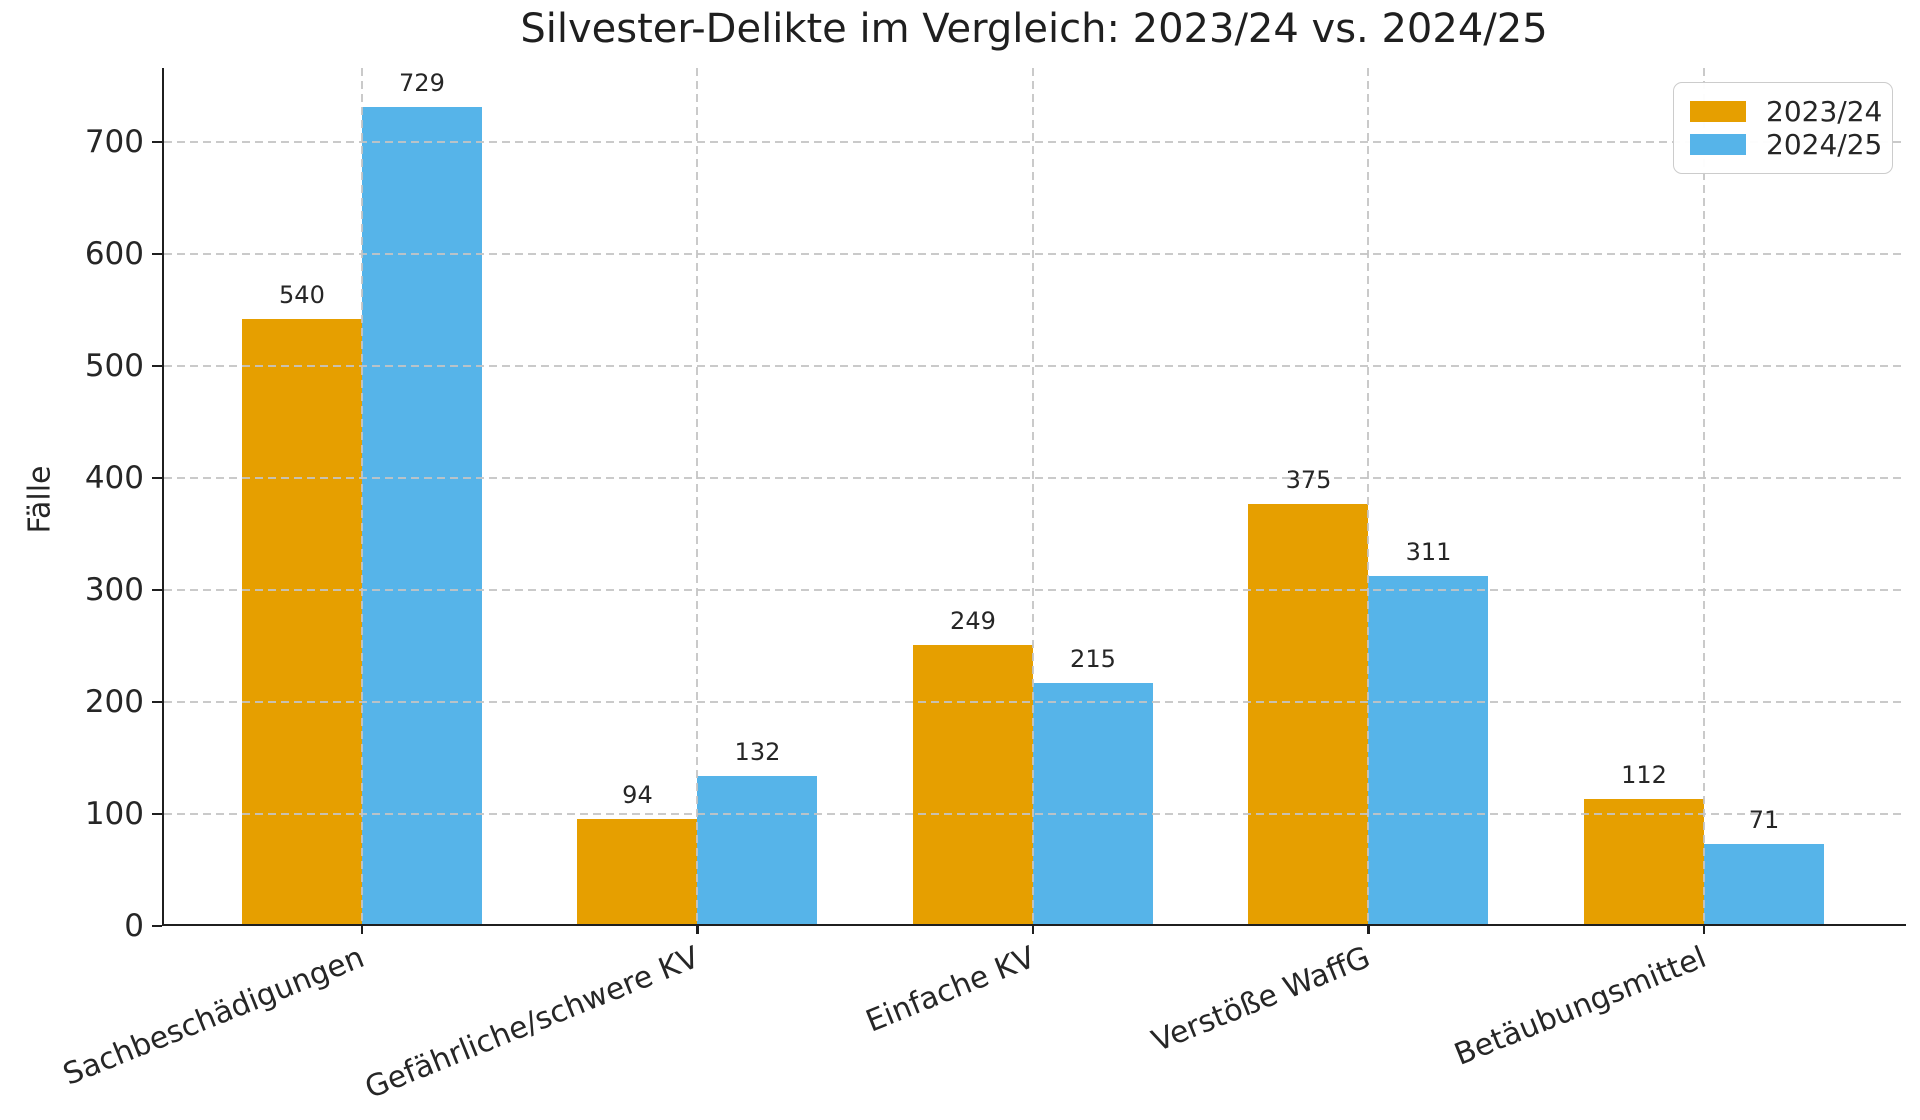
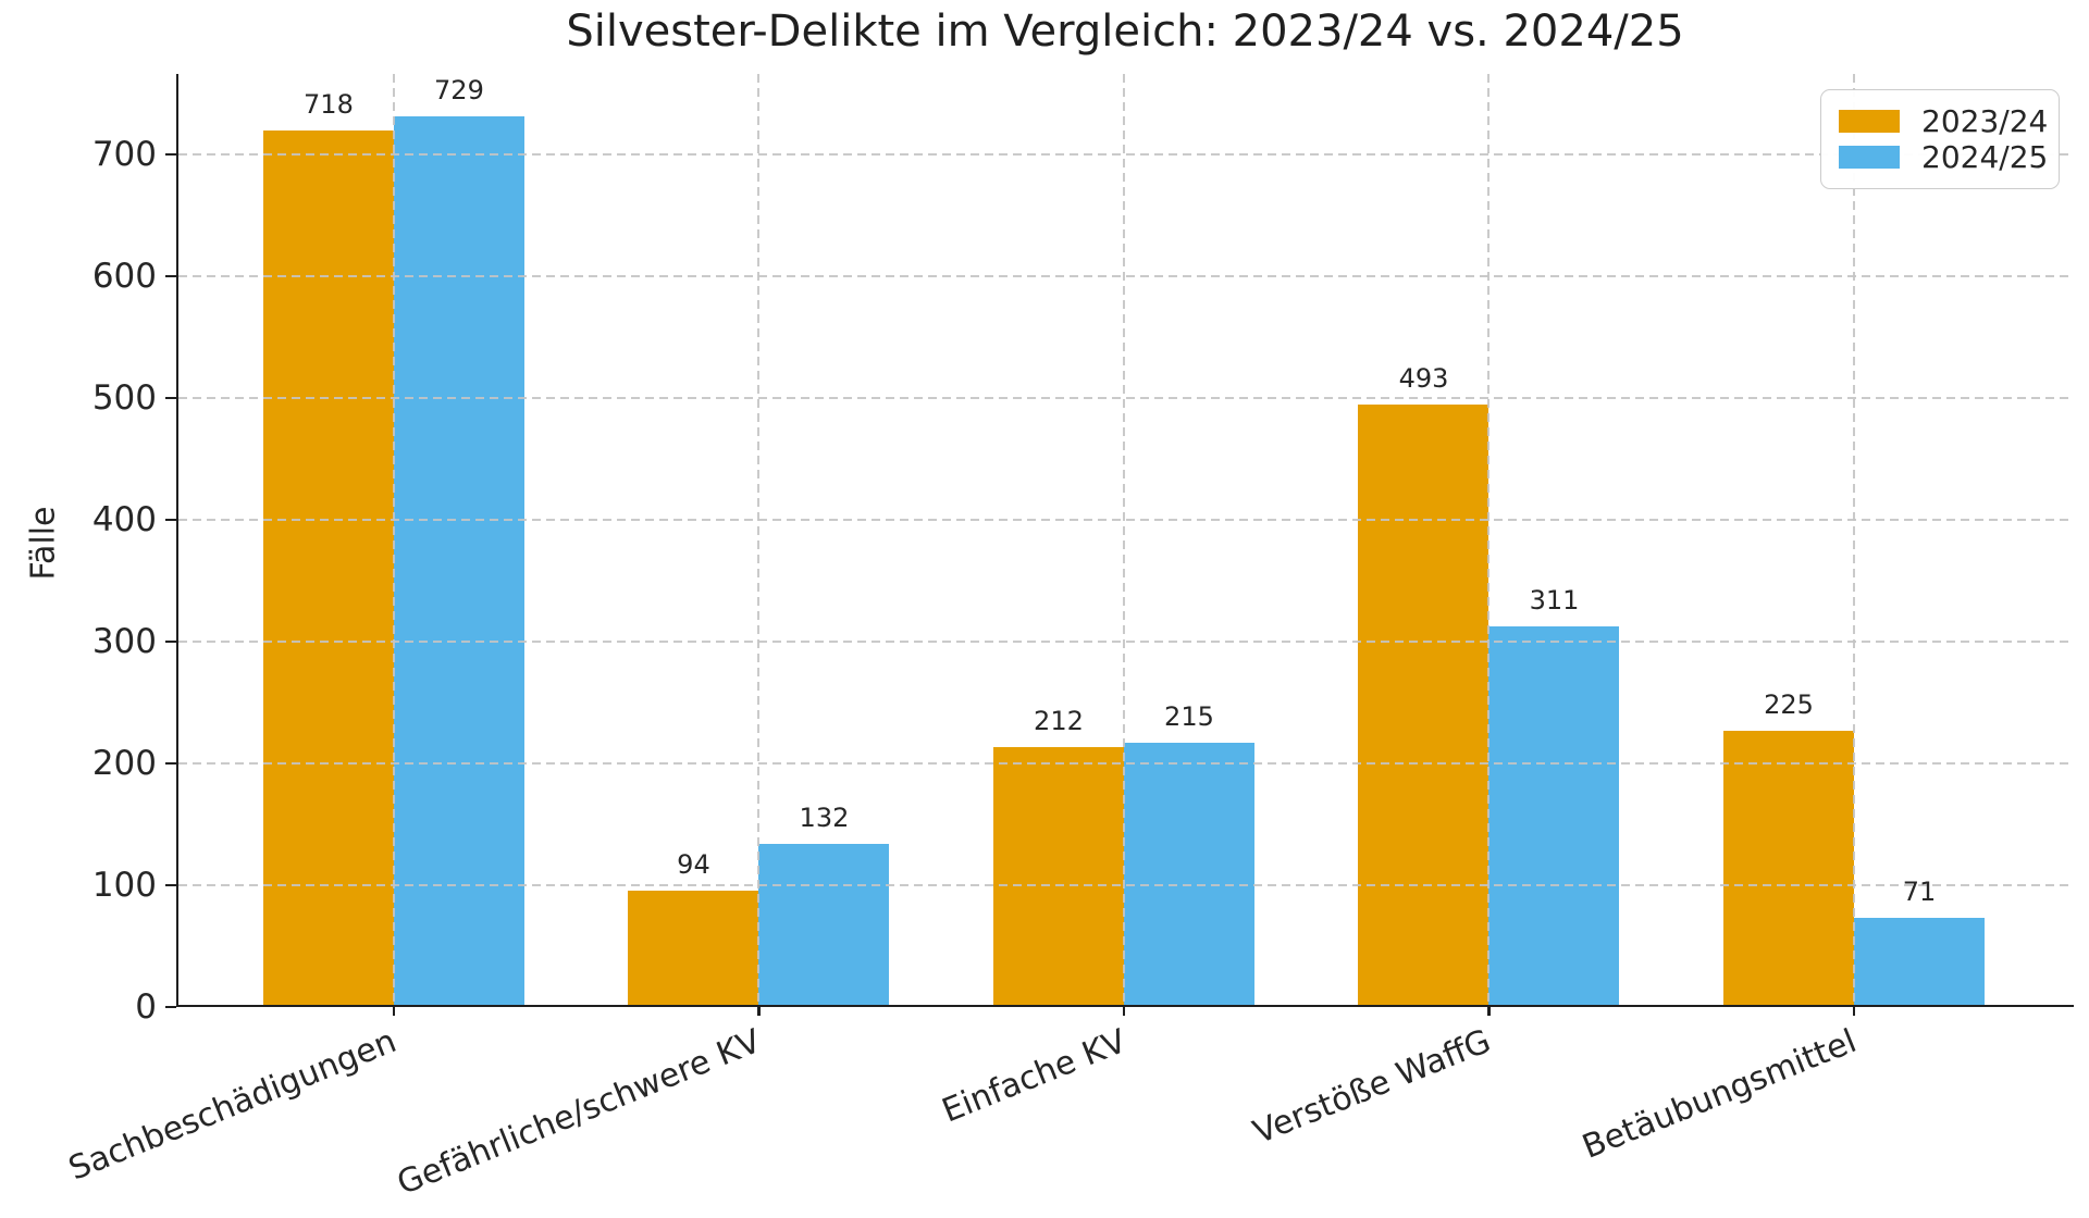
2023/24/Sachbeschädigungen: 540 -> 718
2023/24/Einfache KV: 249 -> 212
2023/24/Verstöße WaffG: 375 -> 493
2023/24/Betäubungsmittel: 112 -> 225
